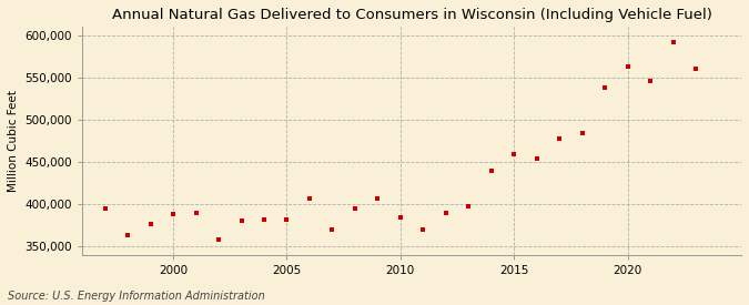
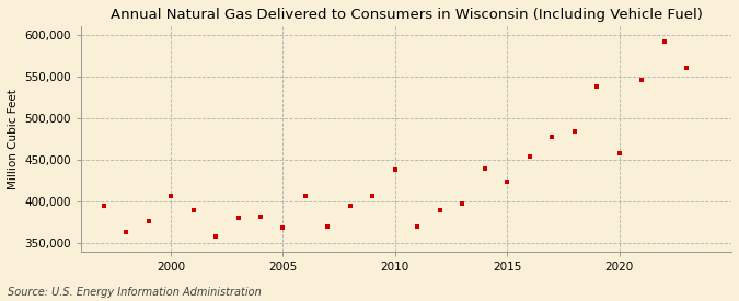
2000: 388,000 -> 406,000
2005: 382,000 -> 368,000
2010: 384,000 -> 438,000
2015: 459,000 -> 424,000
2020: 562,000 -> 458,000
